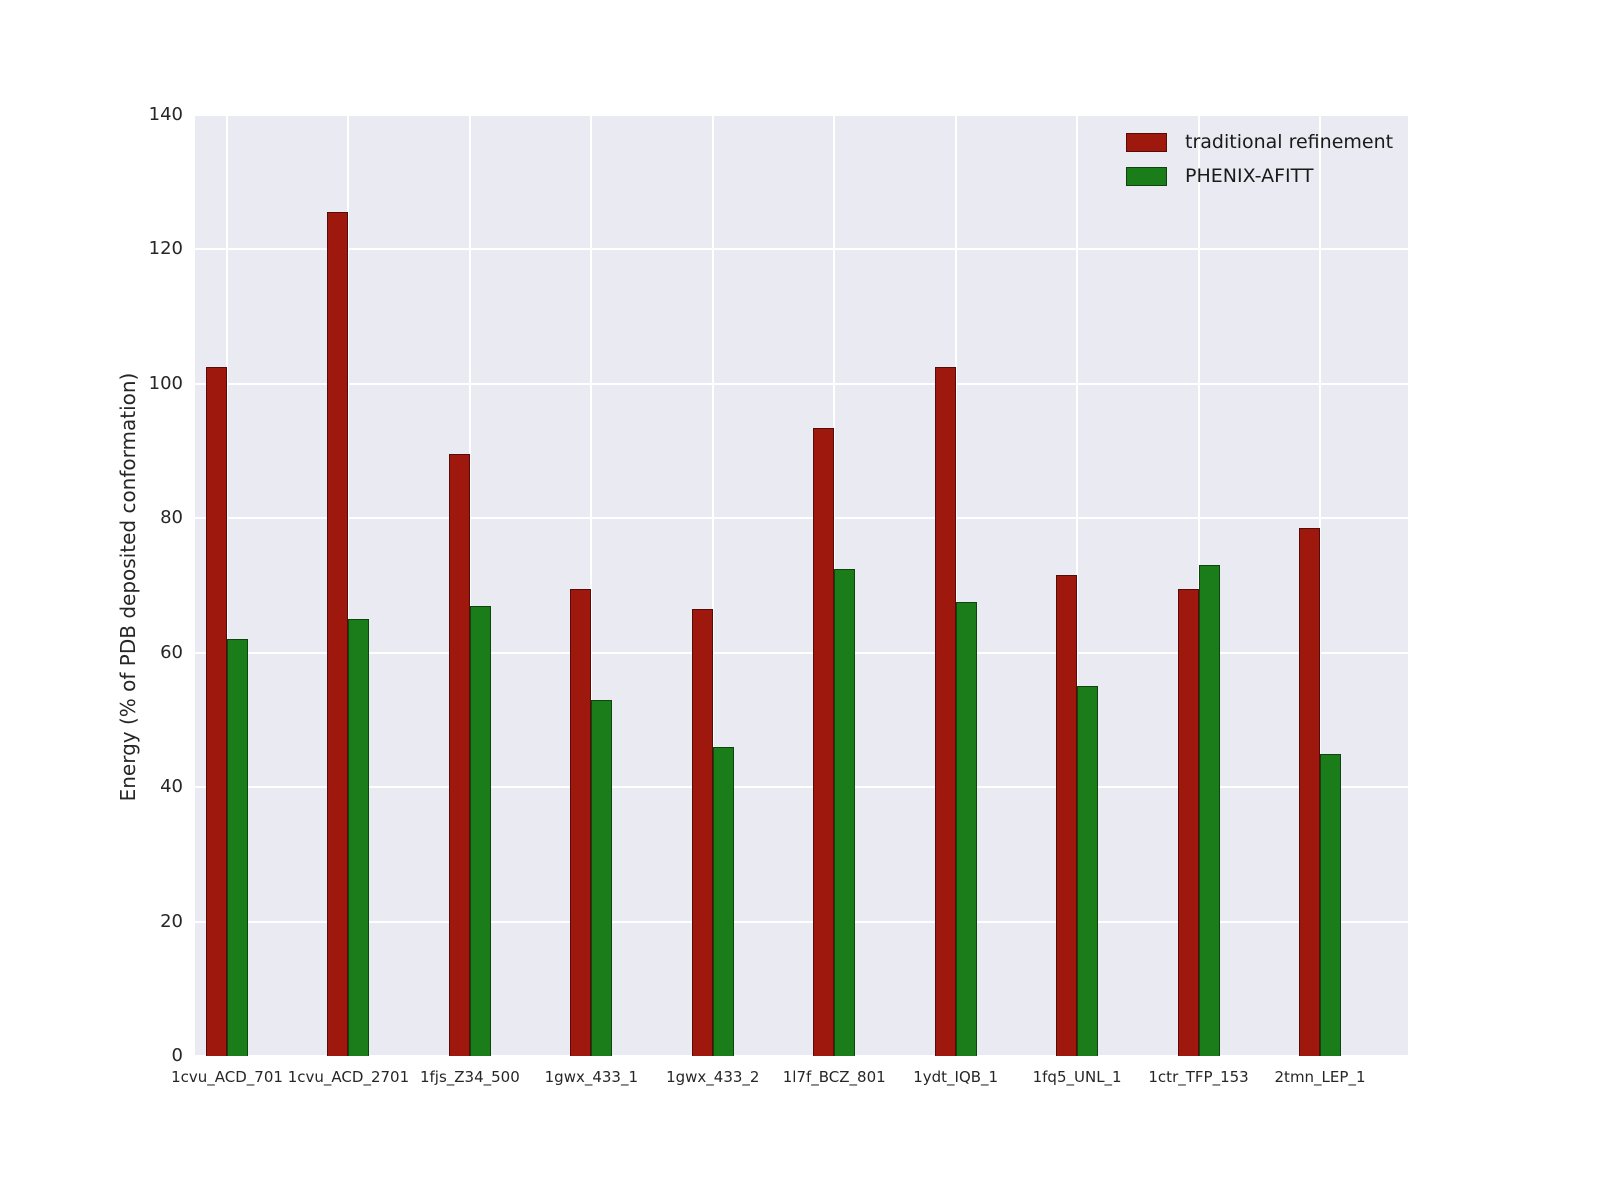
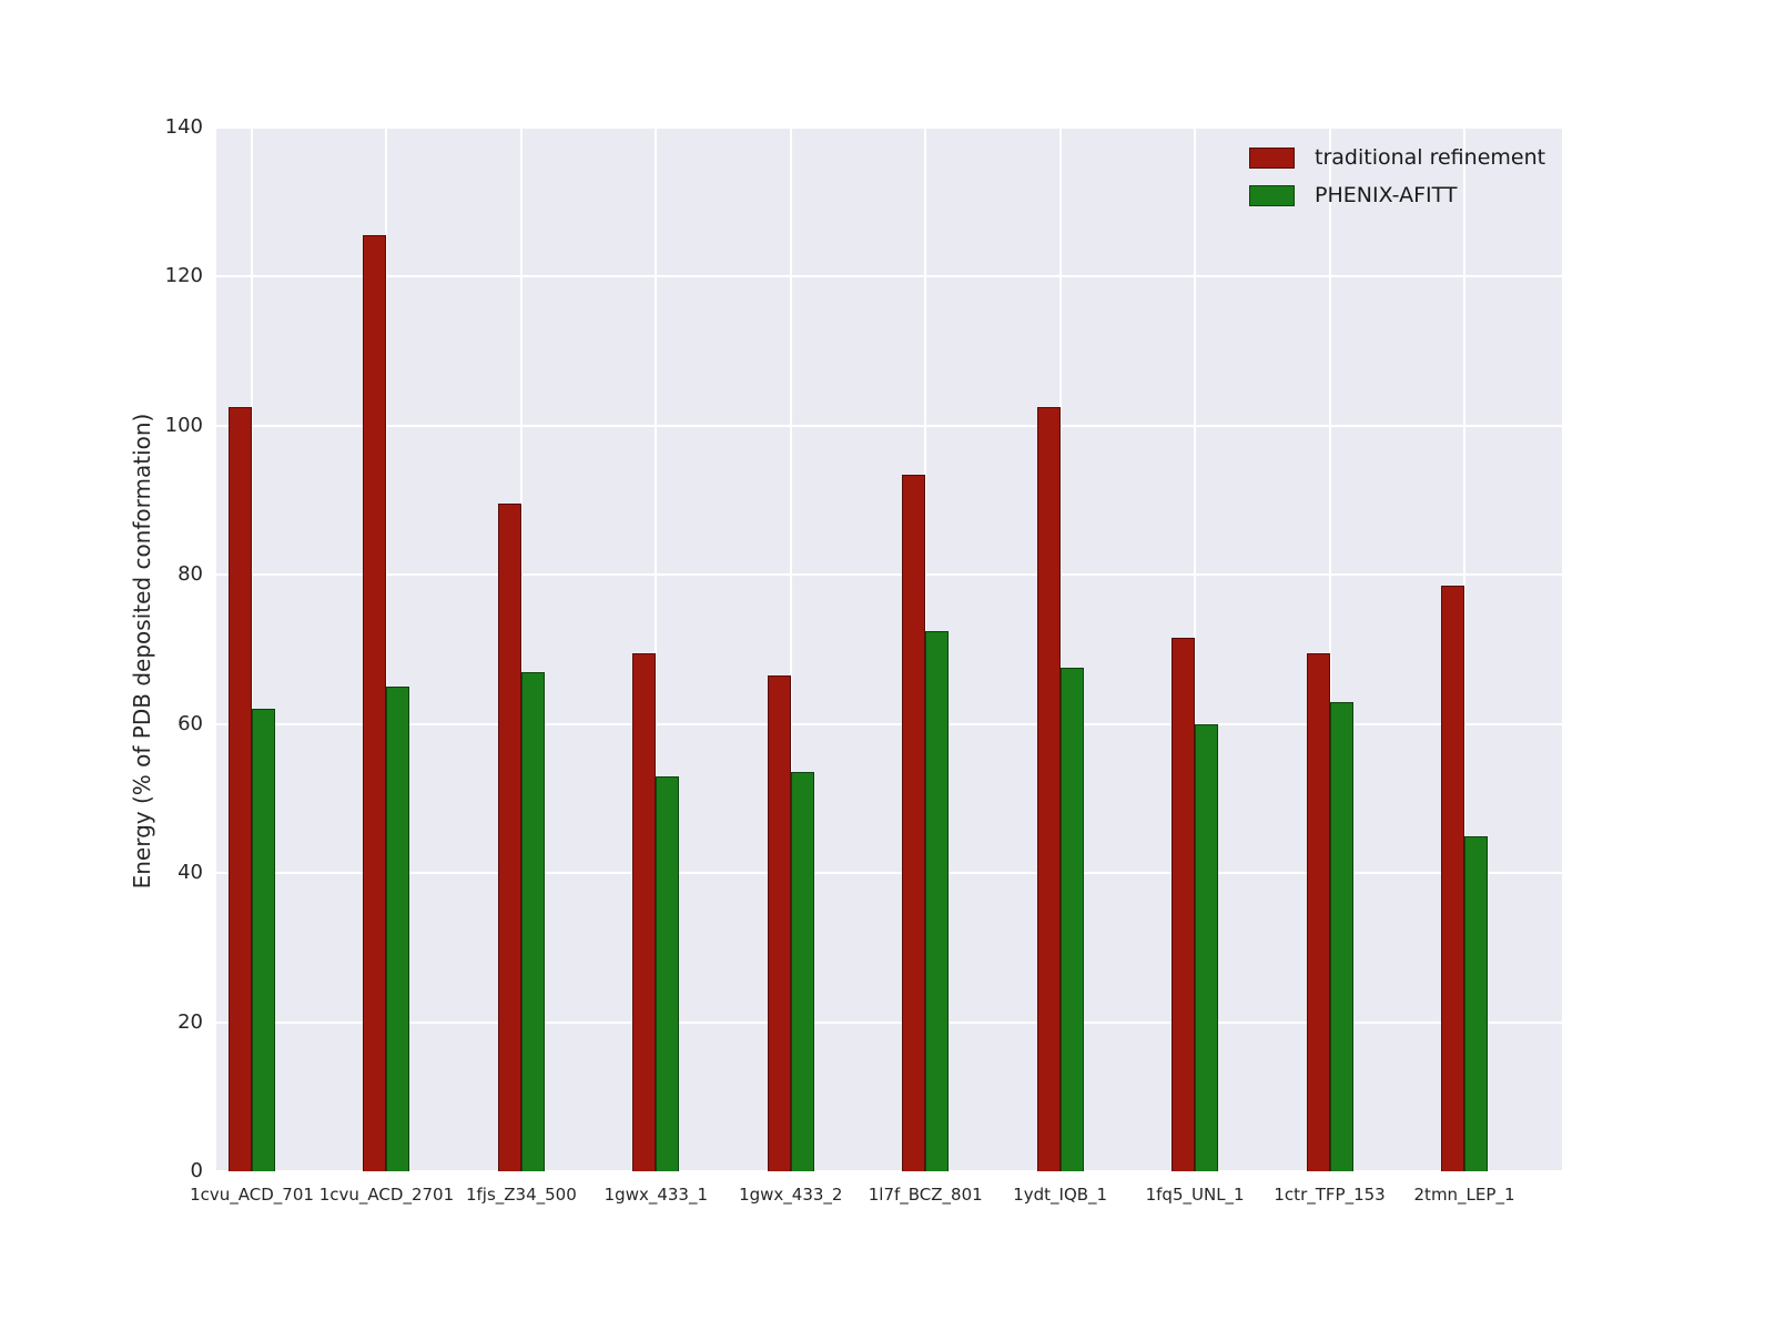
PHENIX-AFITT/1gwx_433_2: 46 -> 54
PHENIX-AFITT/1fq5_UNL_1: 55 -> 60
PHENIX-AFITT/1ctr_TFP_153: 73 -> 63
